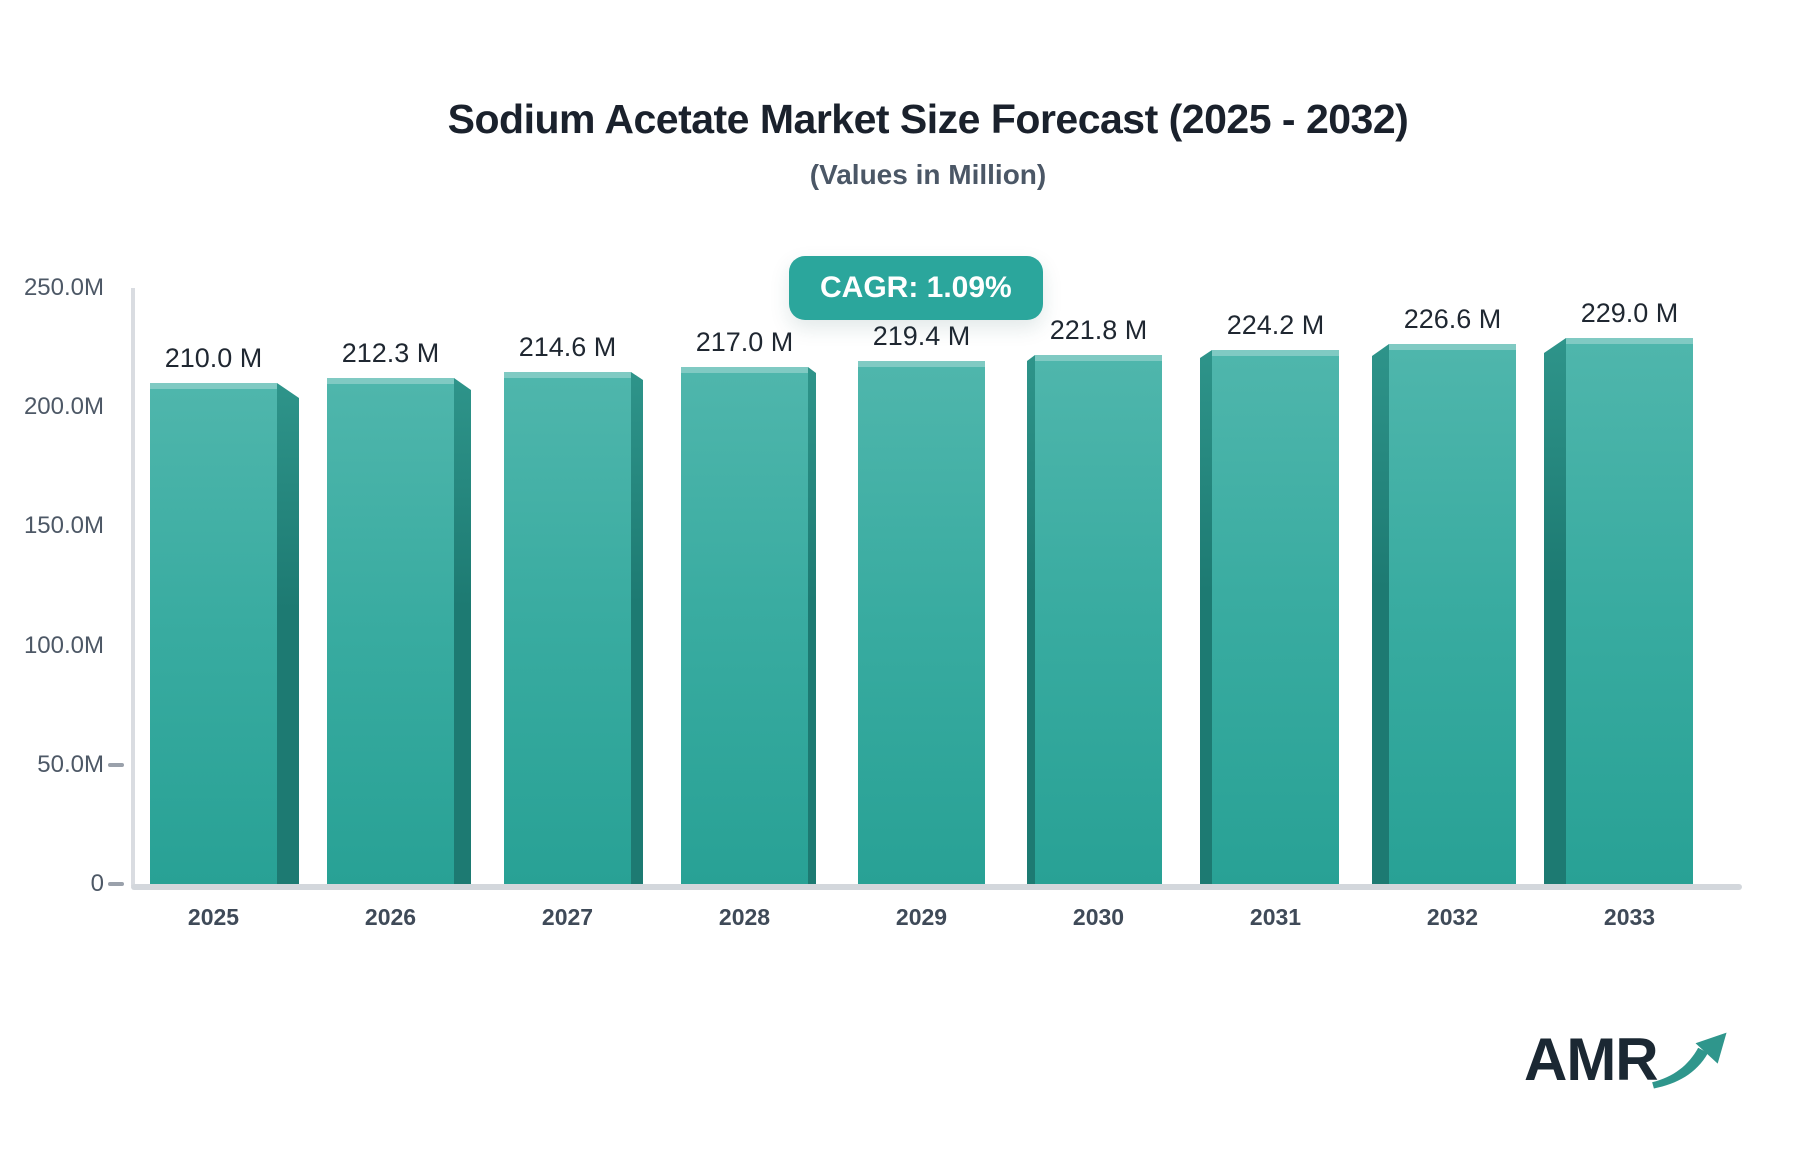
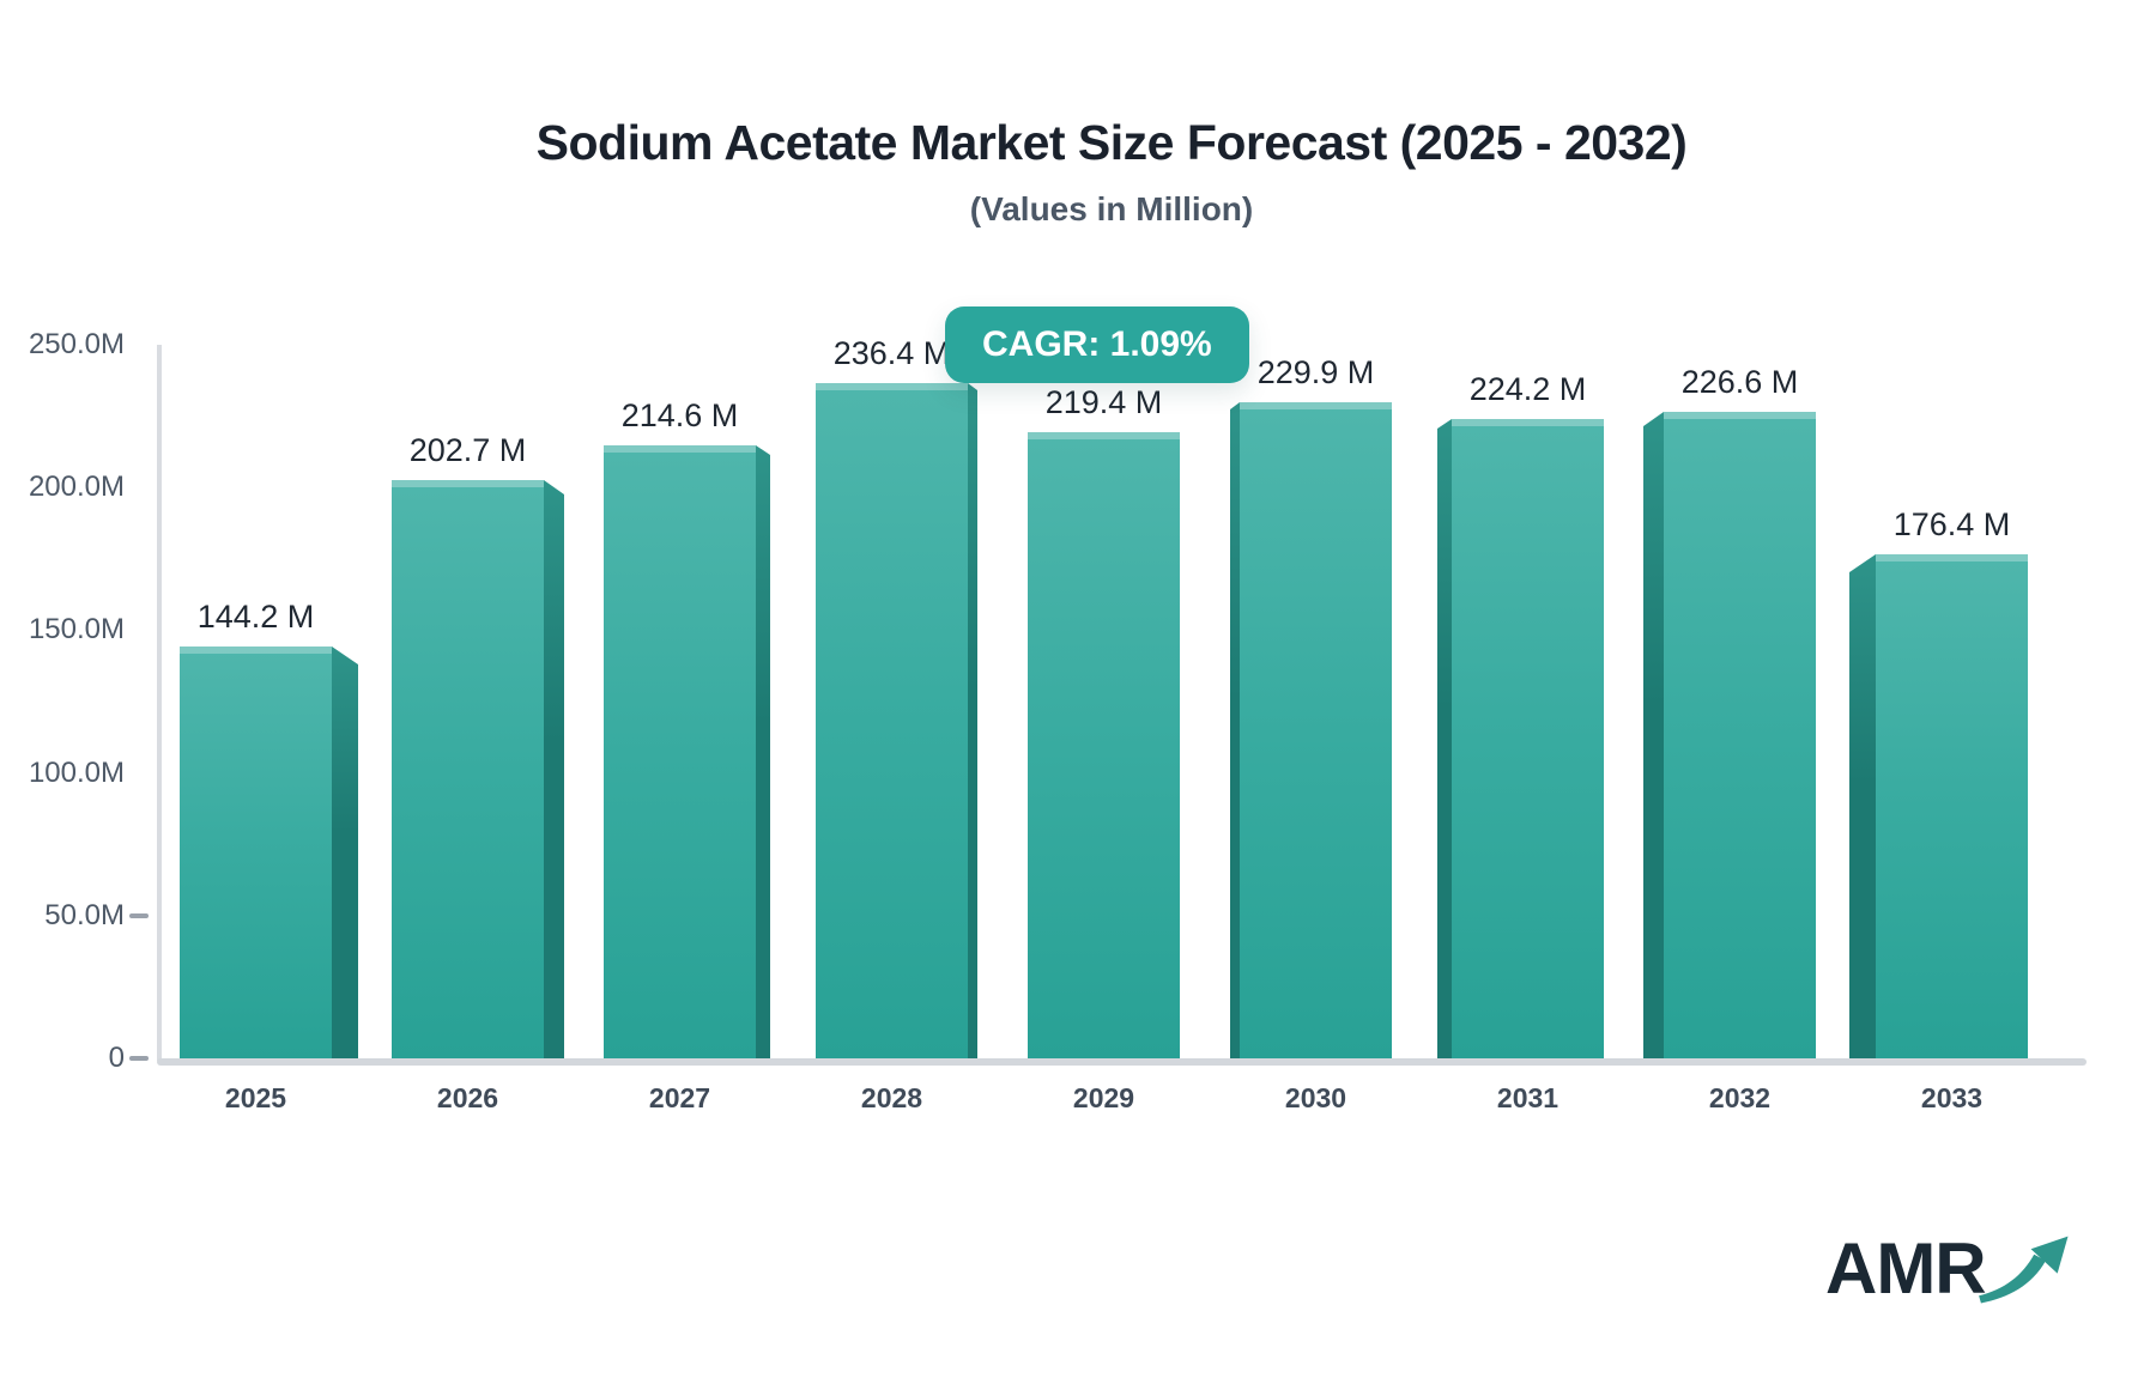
2025: 210.0 -> 144.2
2026: 212.3 -> 202.7
2028: 217.0 -> 236.4
2030: 221.8 -> 229.9
2033: 229.0 -> 176.4
